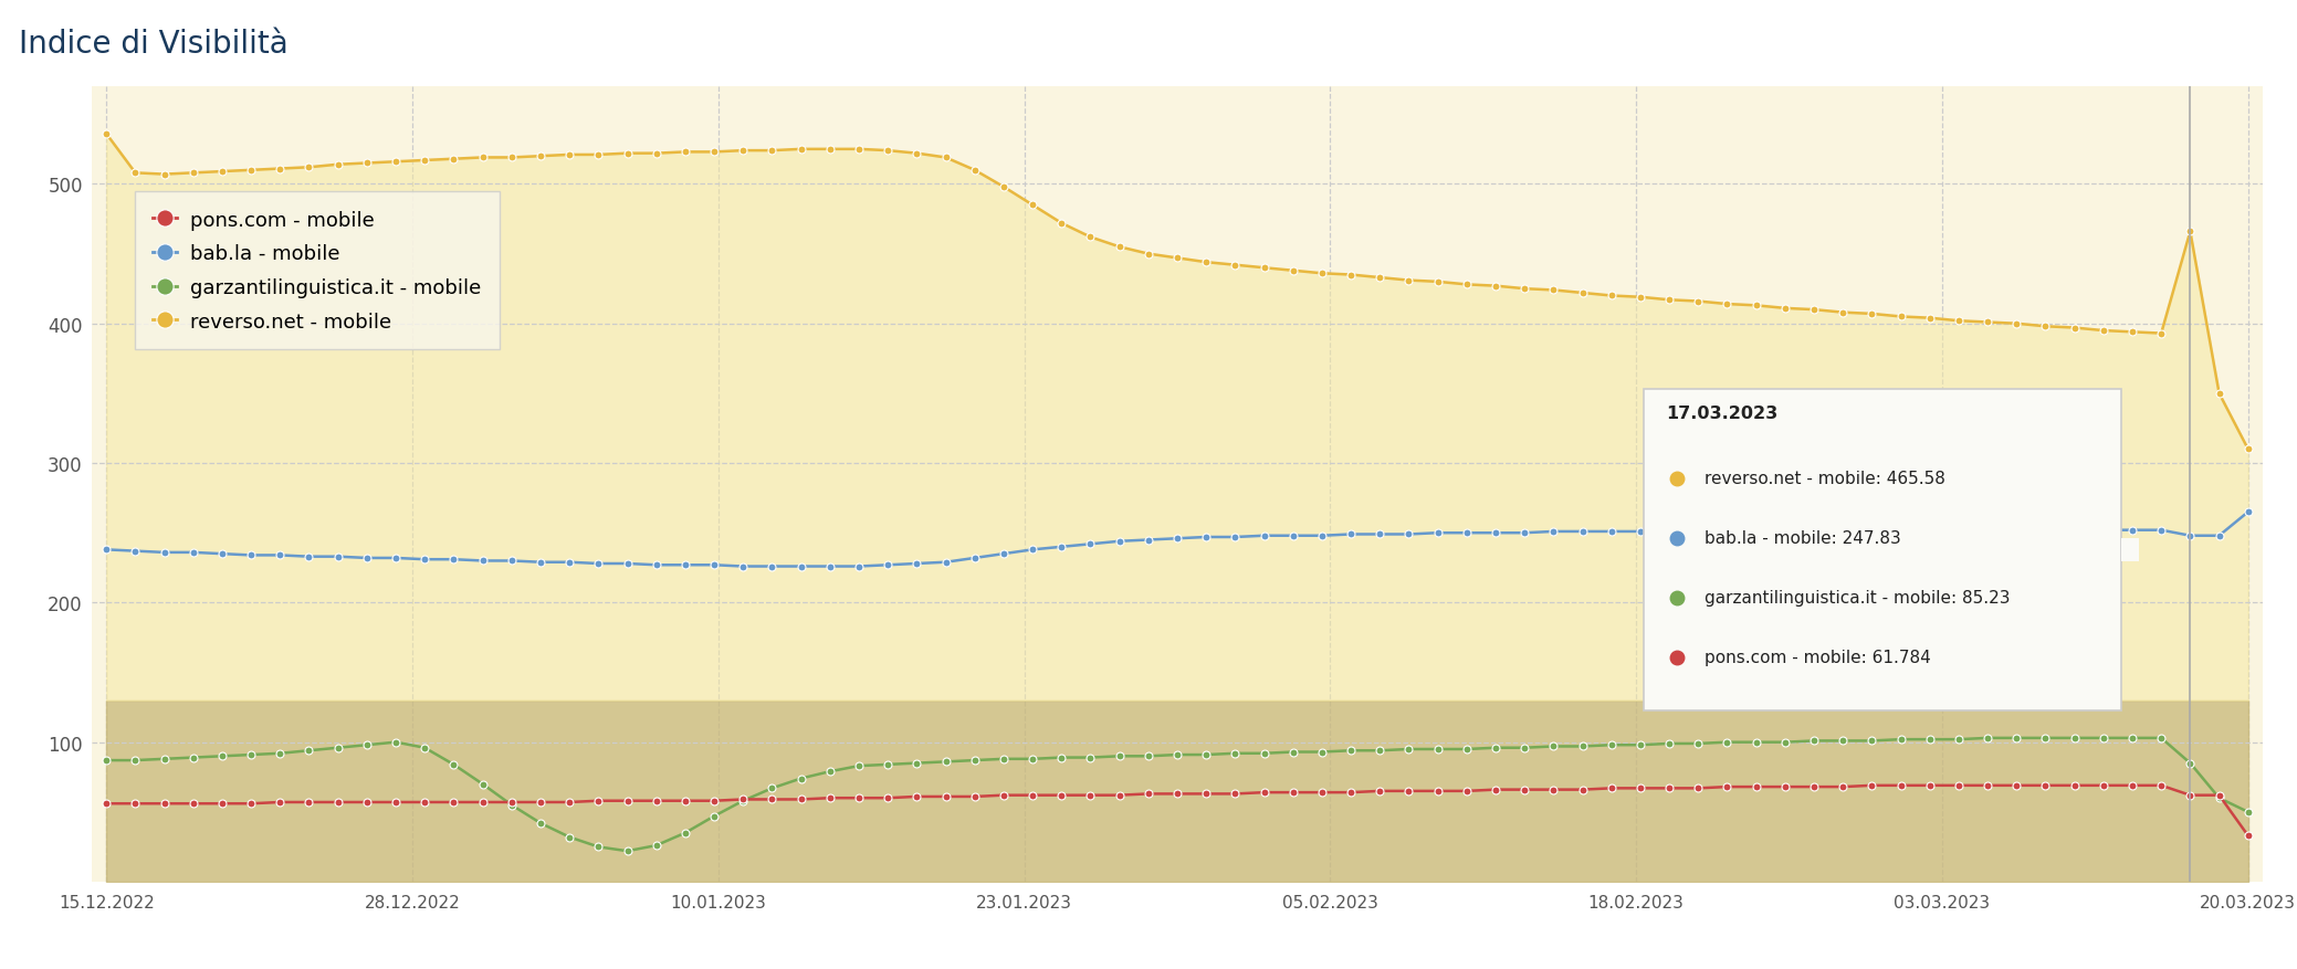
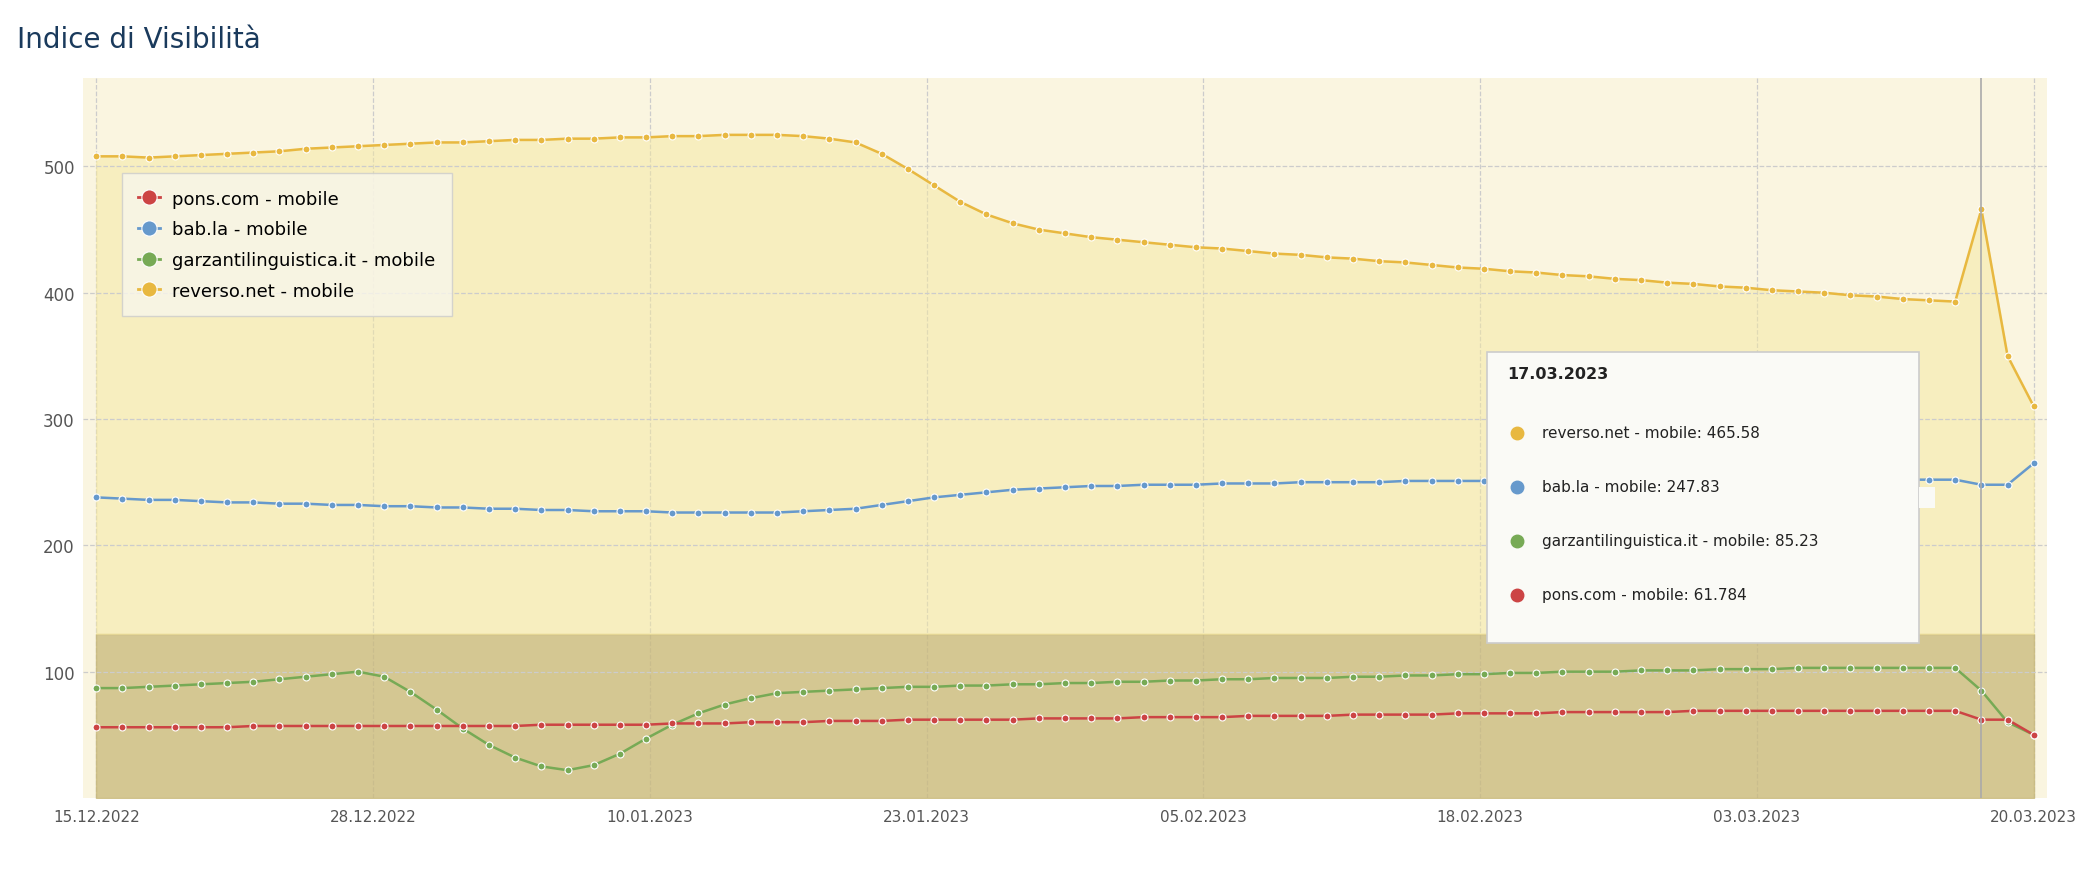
reverso.net - mobile/15.12.2022: 536 -> 508
pons.com - mobile/20.03.2023: 33 -> 50
